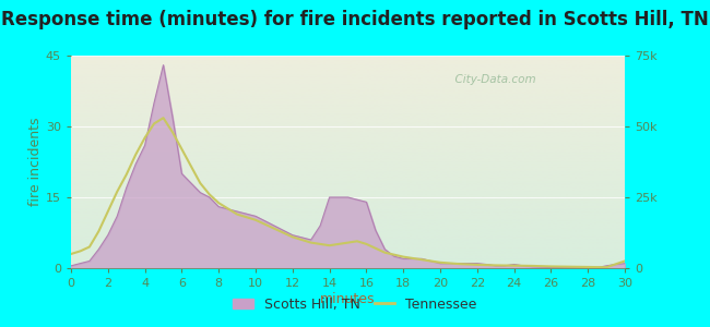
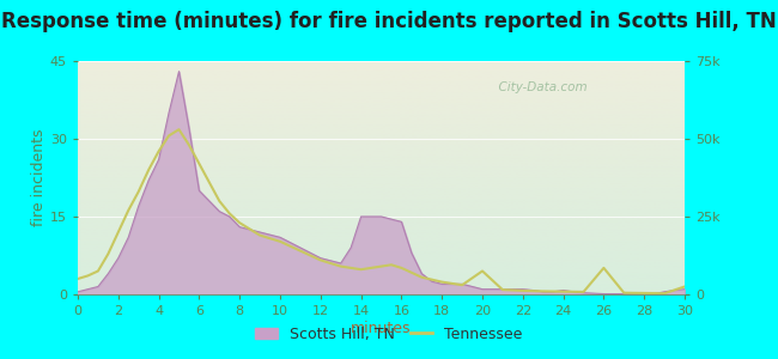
Tennessee/20: 2.0k -> 7.5k
Tennessee/26: 0.6k -> 8.5k
